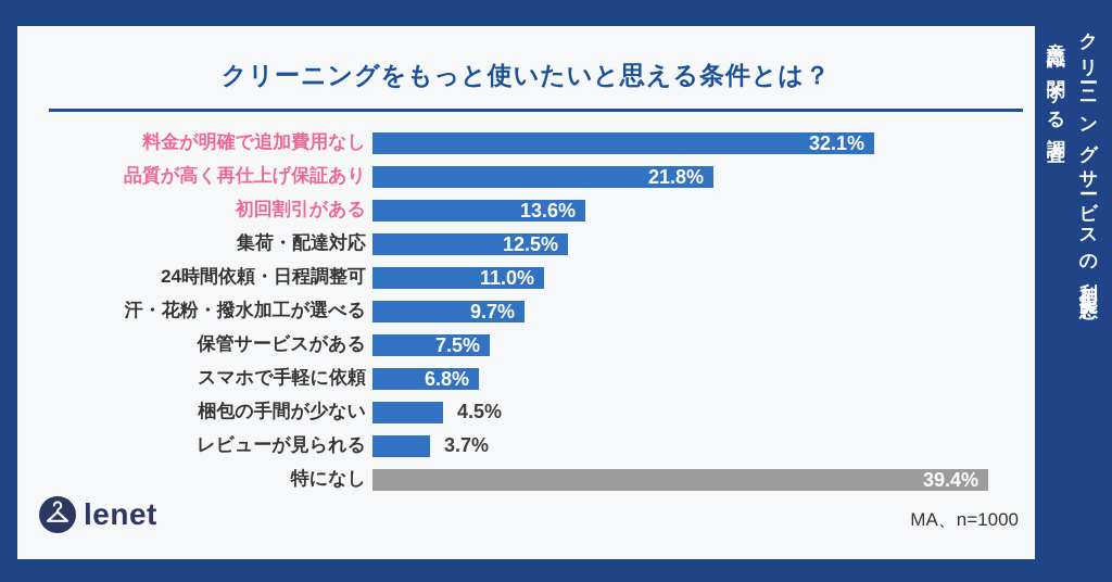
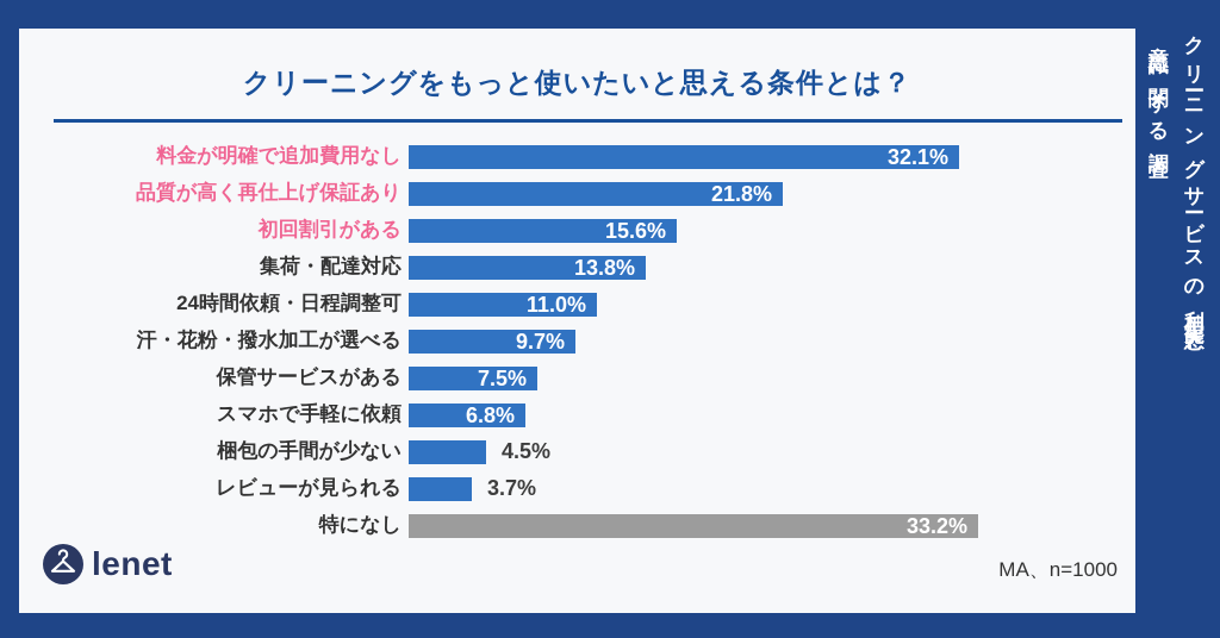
初回割引がある: 13.6% -> 15.6%
集荷・配達対応: 12.5% -> 13.8%
特になし: 39.4% -> 33.2%
